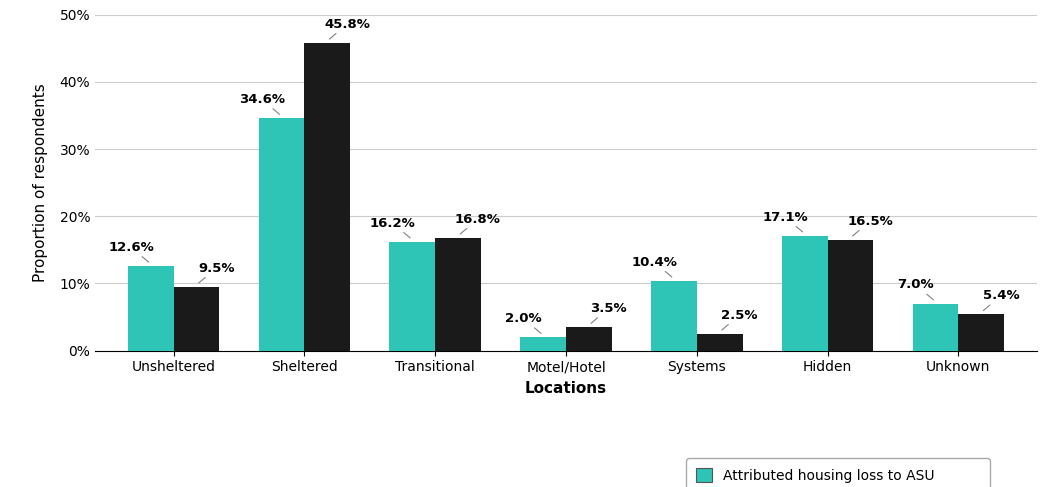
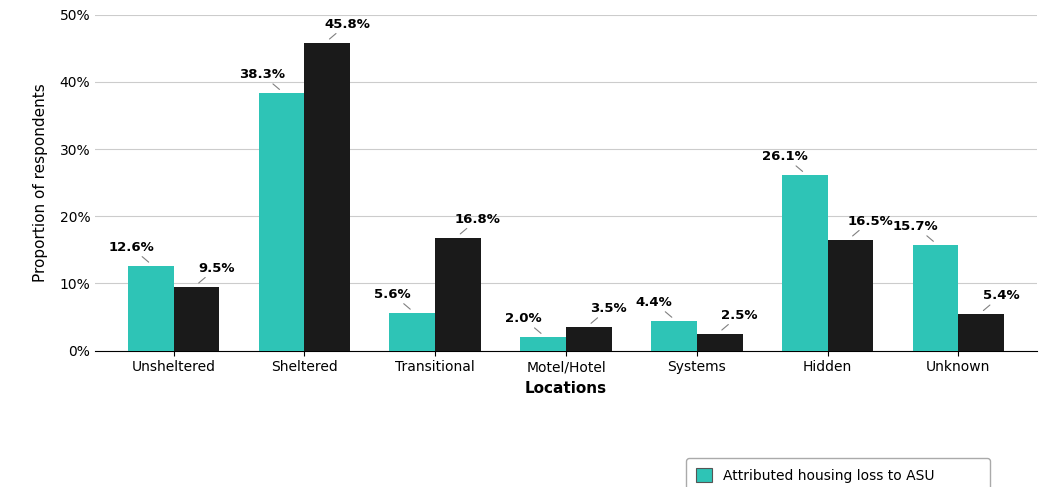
Attributed housing loss to ASU/Sheltered: 34.6% -> 38.3%
Attributed housing loss to ASU/Transitional: 16.2% -> 5.6%
Attributed housing loss to ASU/Systems: 10.4% -> 4.4%
Attributed housing loss to ASU/Hidden: 17.1% -> 26.1%
Attributed housing loss to ASU/Unknown: 7.0% -> 15.7%
